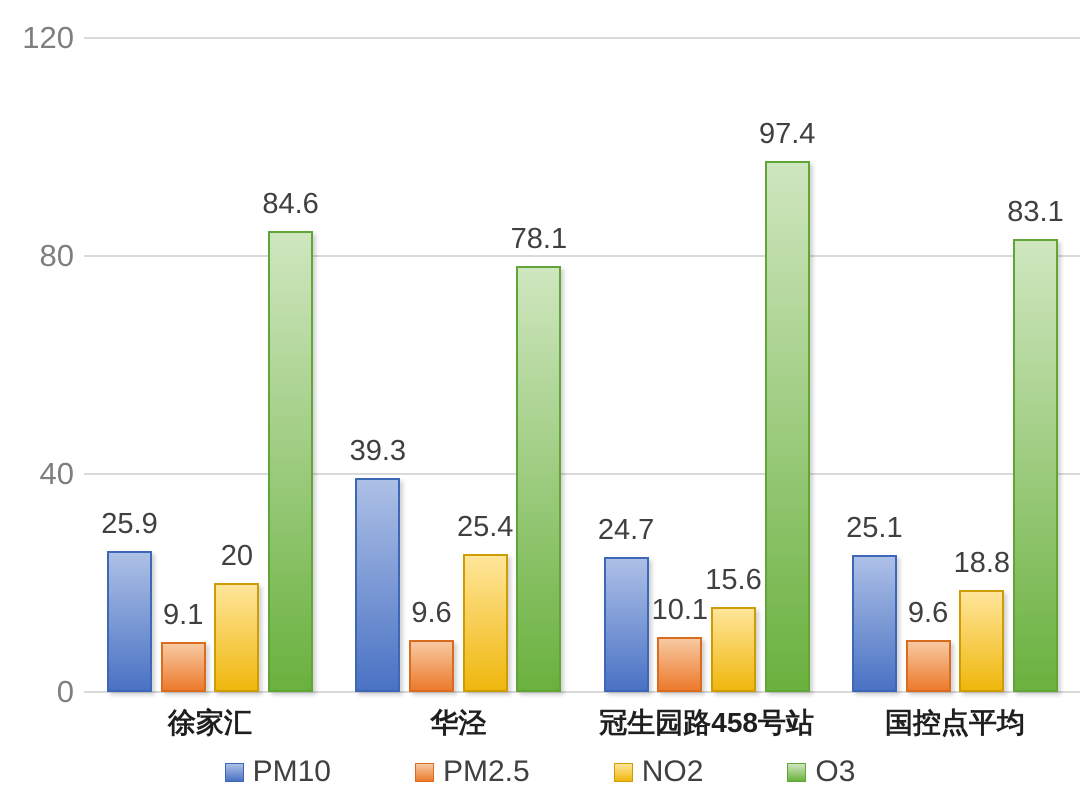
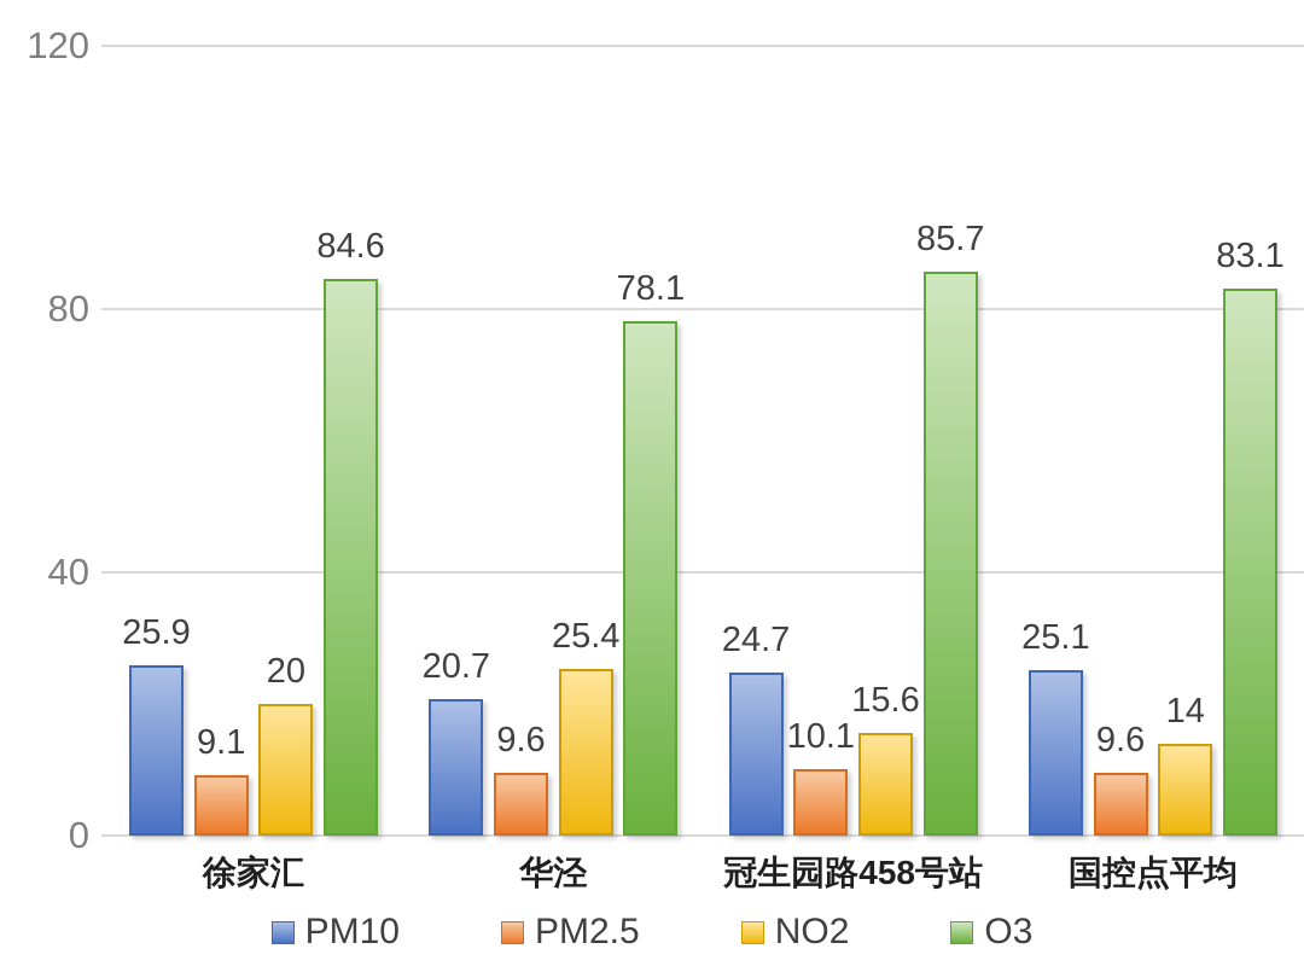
PM10/华泾: 39.3 -> 20.7
O3/冠生园路458号站: 97.4 -> 85.7
NO2/国控点平均: 18.8 -> 14
